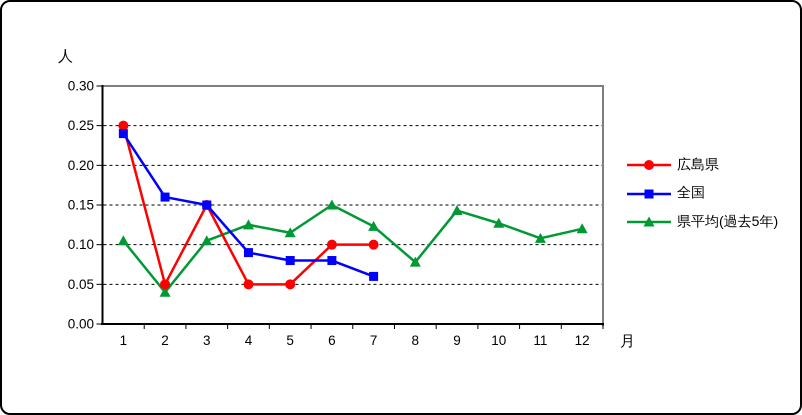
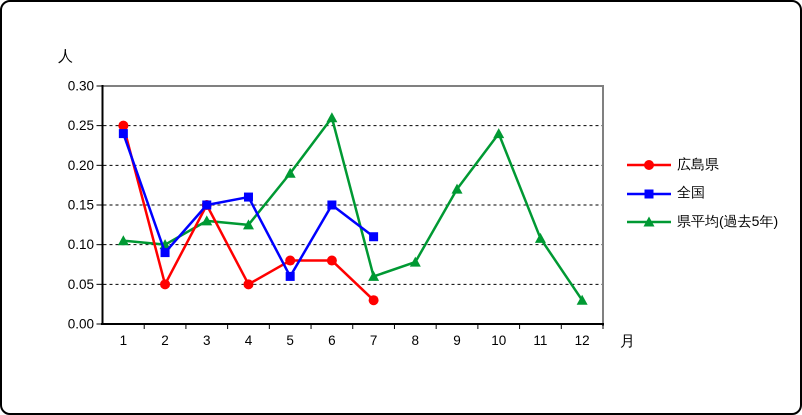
全国/2: 0.16 -> 0.09
県平均(過去5年)/2: 0.04 -> 0.10
県平均(過去5年)/3: 0.10 -> 0.13
全国/4: 0.09 -> 0.16
広島県/5: 0.05 -> 0.08
全国/5: 0.08 -> 0.06
県平均(過去5年)/5: 0.12 -> 0.19
広島県/6: 0.10 -> 0.08
全国/6: 0.08 -> 0.15
県平均(過去5年)/6: 0.15 -> 0.26
広島県/7: 0.10 -> 0.03
全国/7: 0.06 -> 0.11
県平均(過去5年)/7: 0.12 -> 0.06
県平均(過去5年)/9: 0.14 -> 0.17
県平均(過去5年)/10: 0.13 -> 0.24
県平均(過去5年)/12: 0.12 -> 0.03
